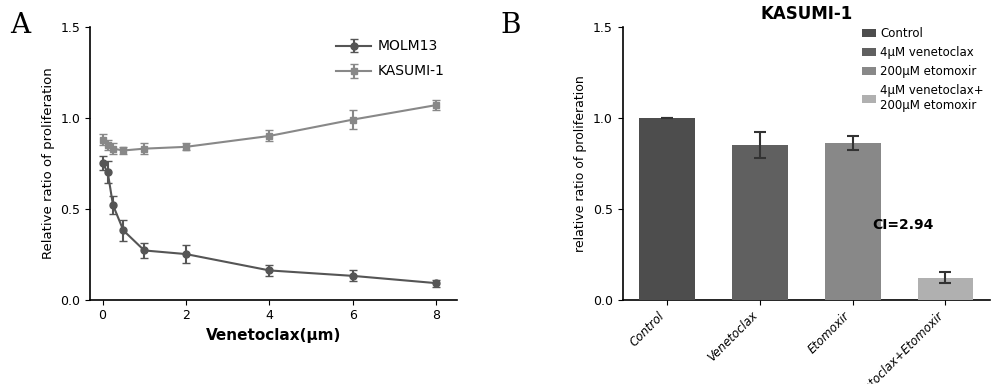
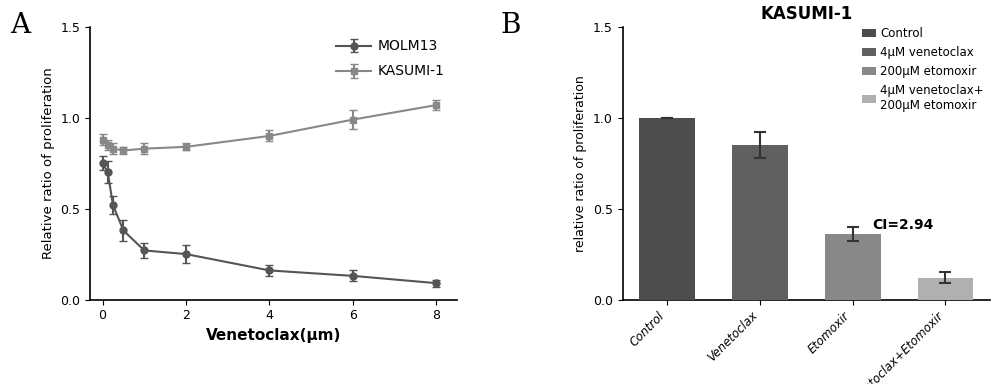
KASUMI-1/Etomoxir: 0.86 -> 0.36
